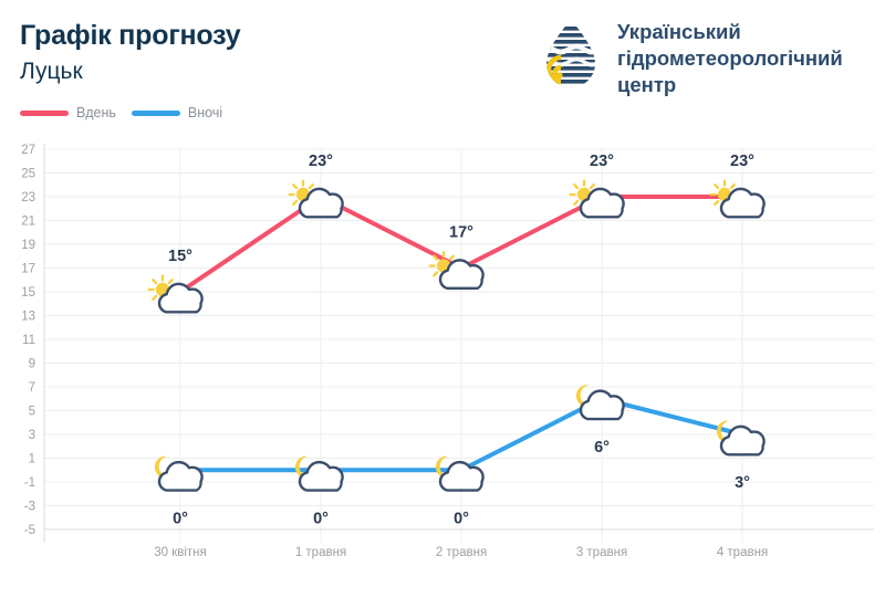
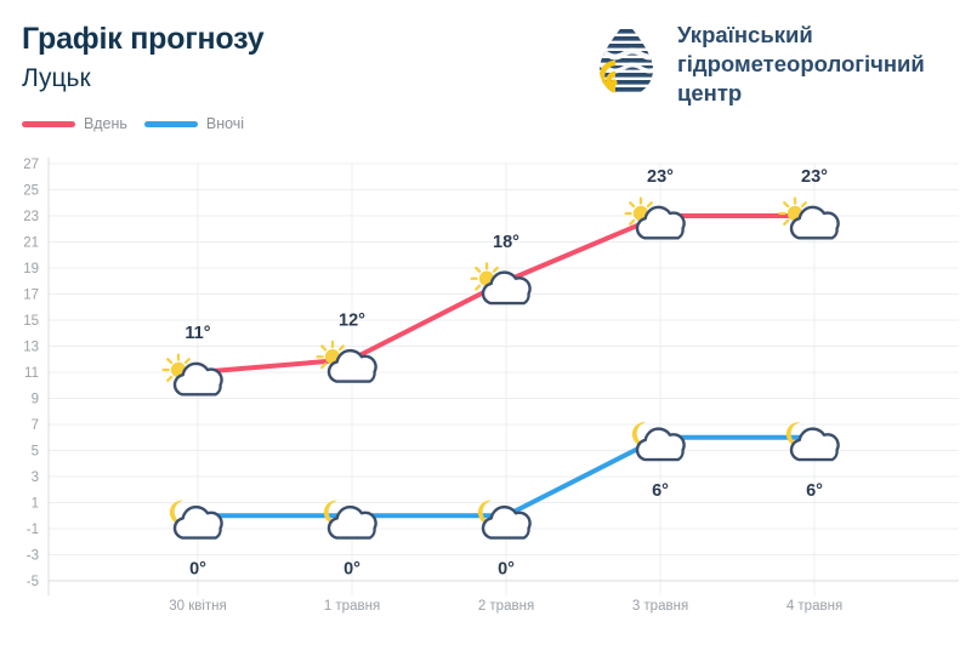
Вдень/30 квітня: 15° -> 11°
Вдень/1 травня: 23° -> 12°
Вдень/2 травня: 17° -> 18°
Вночі/4 травня: 3° -> 6°
